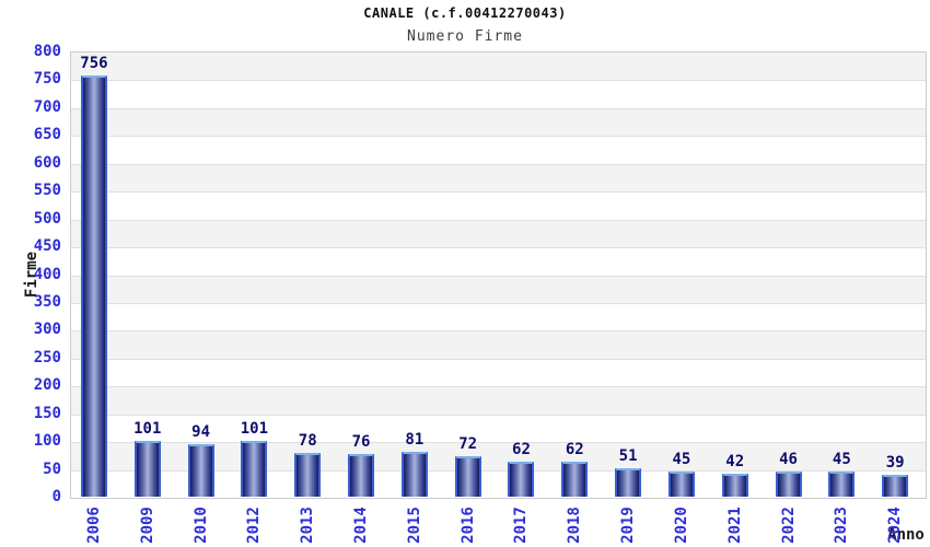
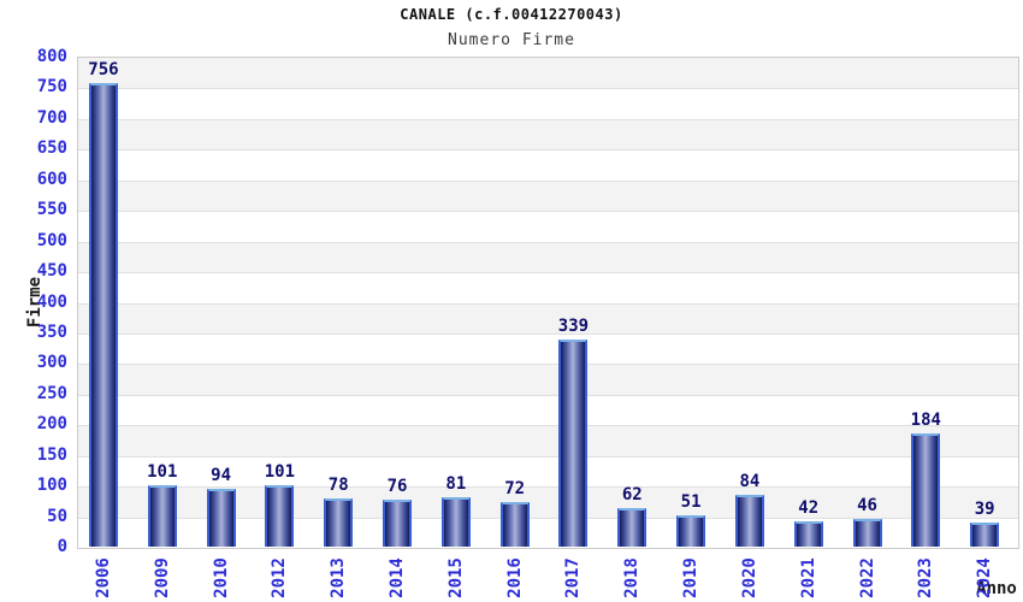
2017: 62 -> 339
2020: 45 -> 84
2023: 45 -> 184
